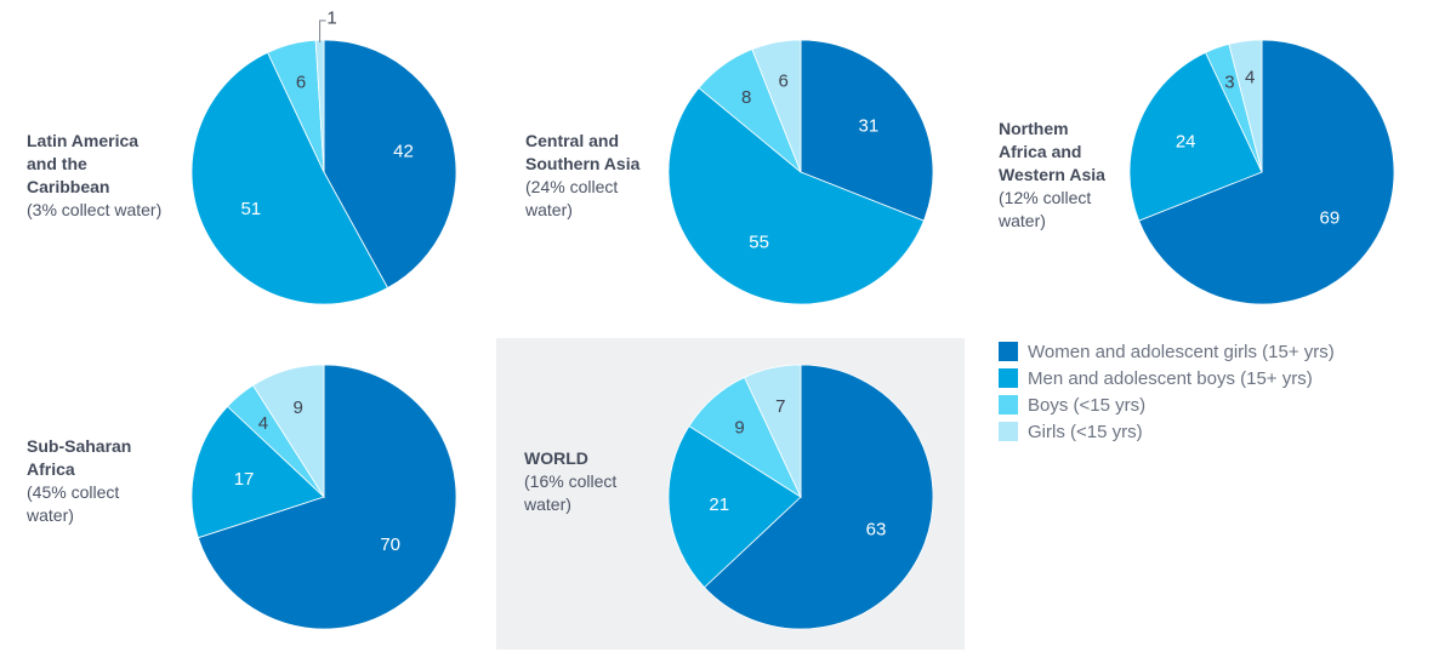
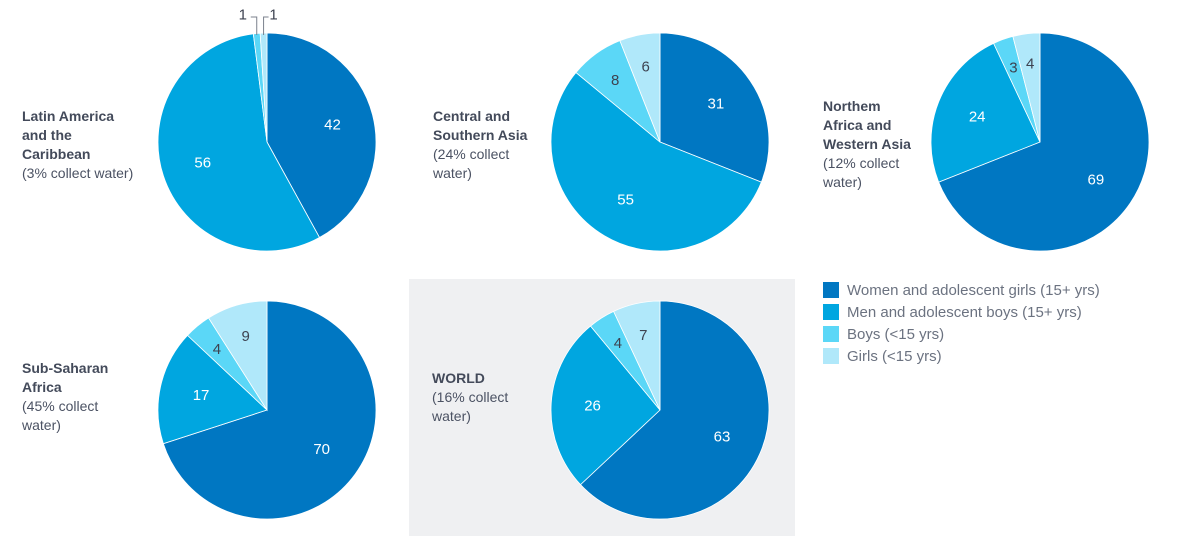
Latin America and the Caribbean/Men and adolescent boys (15+ yrs): 51 -> 56
Latin America and the Caribbean/Boys (<15 yrs): 6 -> 1
WORLD/Men and adolescent boys (15+ yrs): 21 -> 26
WORLD/Boys (<15 yrs): 9 -> 4
